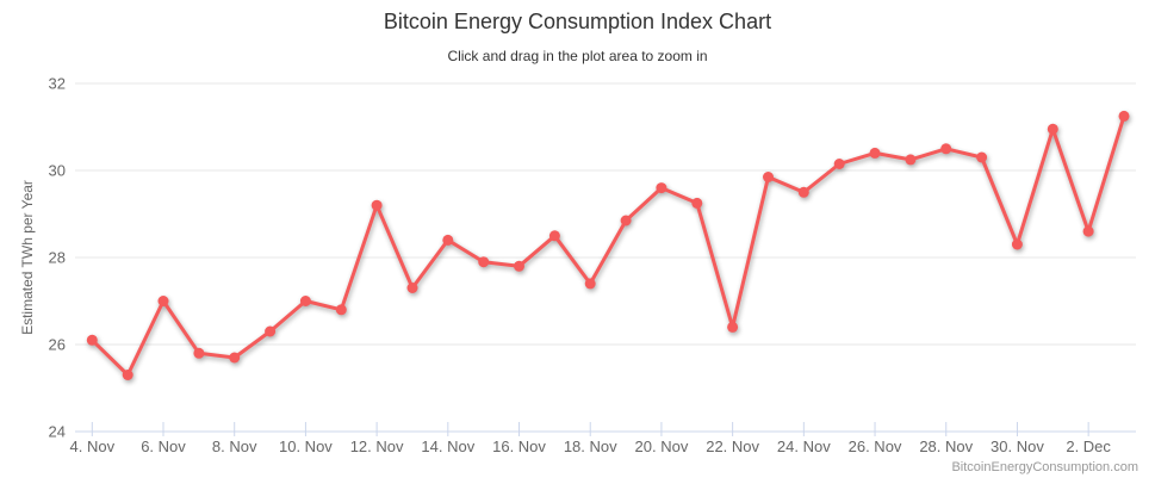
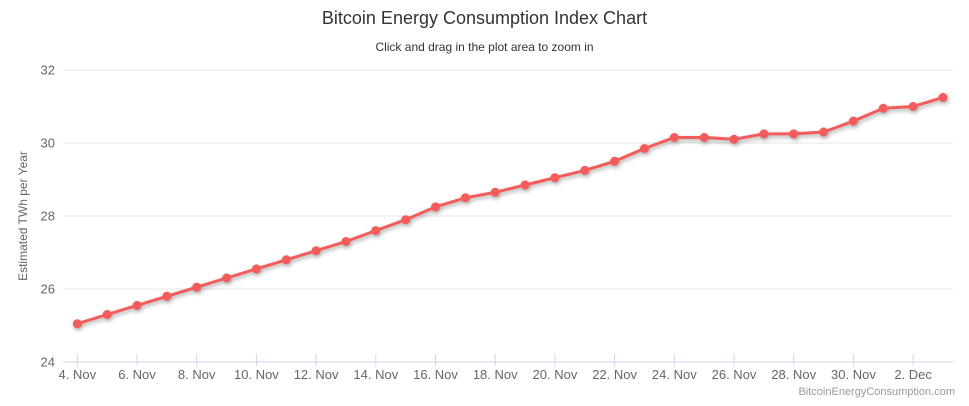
4. Nov: 26.1 -> 25.1
6. Nov: 27.0 -> 25.6
8. Nov: 25.7 -> 26.1
10. Nov: 27.0 -> 26.6
12. Nov: 29.2 -> 27.1
14. Nov: 28.4 -> 27.6
16. Nov: 27.8 -> 28.2
18. Nov: 27.4 -> 28.6
20. Nov: 29.6 -> 29.1
22. Nov: 26.4 -> 29.5
24. Nov: 29.5 -> 30.1
26. Nov: 30.4 -> 30.1
28. Nov: 30.5 -> 30.2
30. Nov: 28.3 -> 30.6
2. Dec: 28.6 -> 31.0
